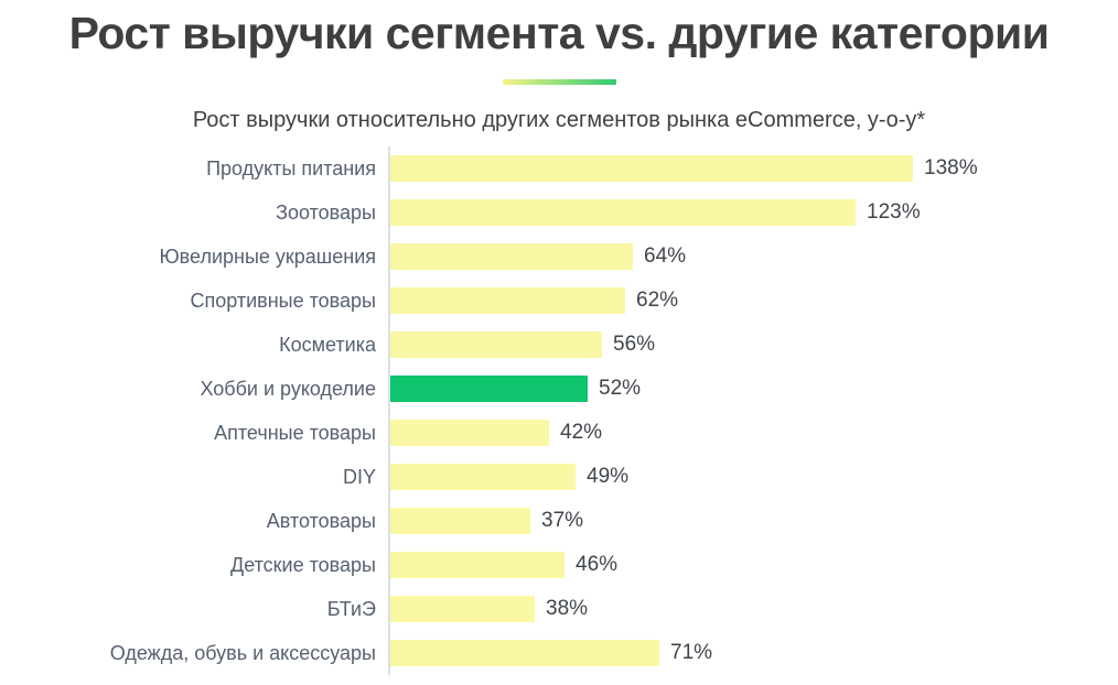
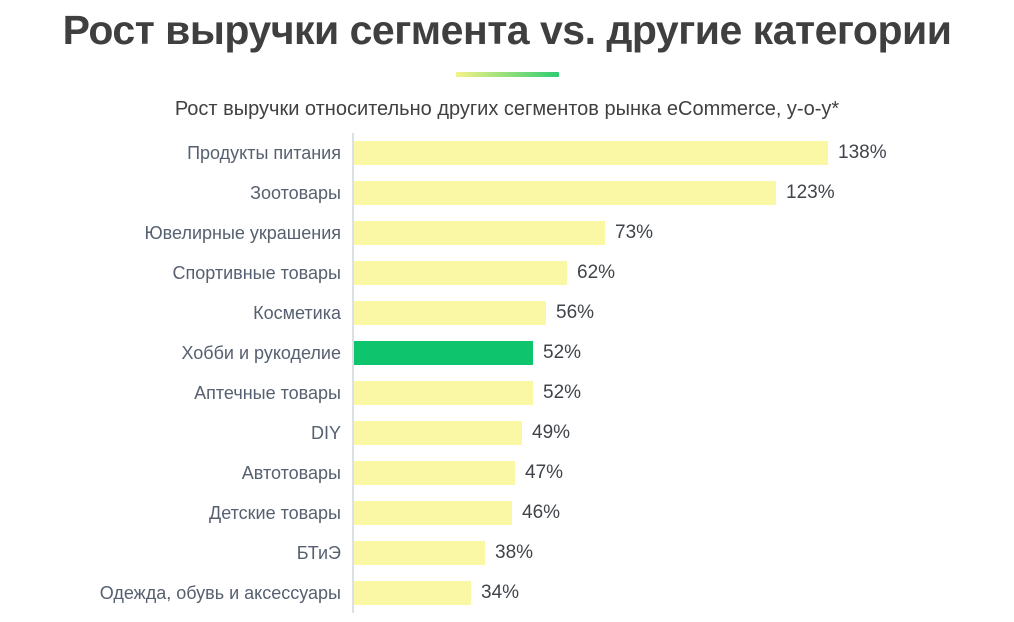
Ювелирные украшения: 64% -> 73%
Аптечные товары: 42% -> 52%
Автотовары: 37% -> 47%
Одежда, обувь и аксессуары: 71% -> 34%
